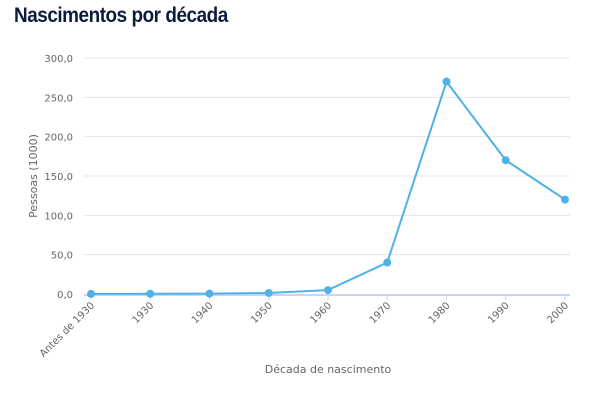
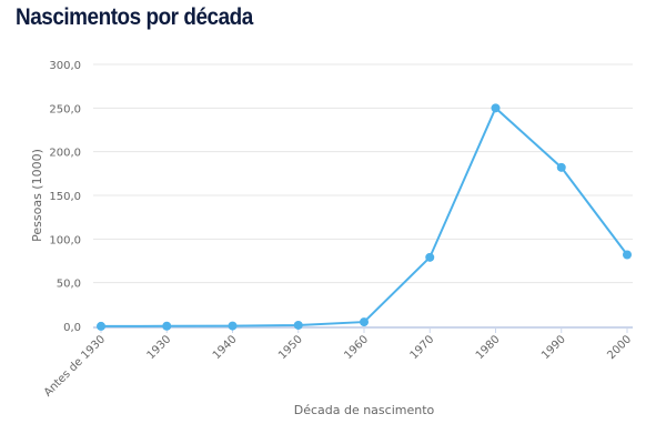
1970: 40 -> 80
1980: 270 -> 250
1990: 170 -> 180
2000: 120 -> 80
